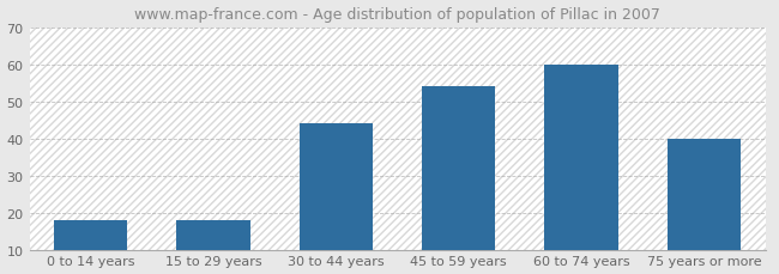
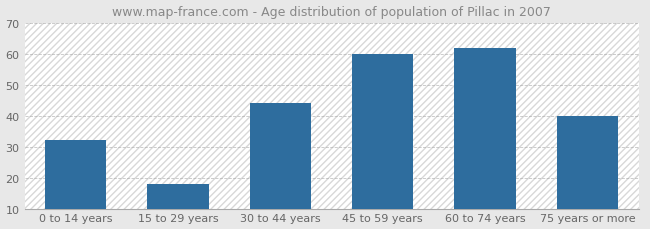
0 to 14 years: 18 -> 32
45 to 59 years: 54 -> 60
60 to 74 years: 60 -> 62
